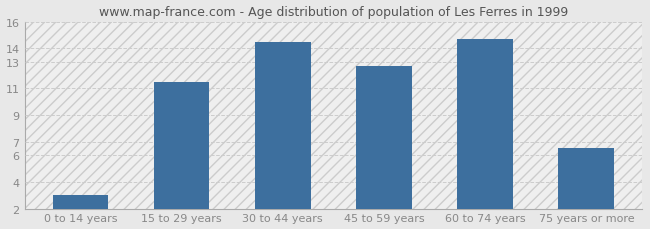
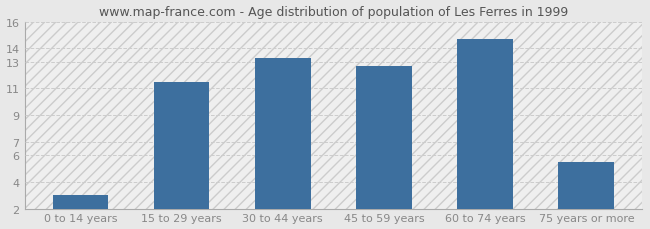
30 to 44 years: 14.5 -> 13.3
75 years or more: 6.5 -> 5.5
